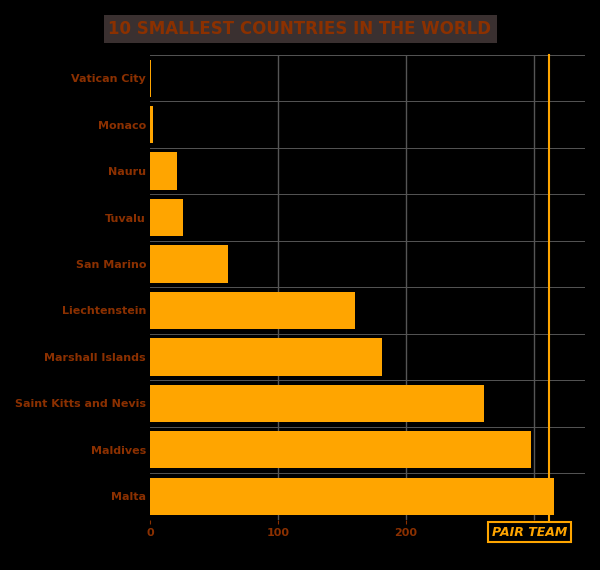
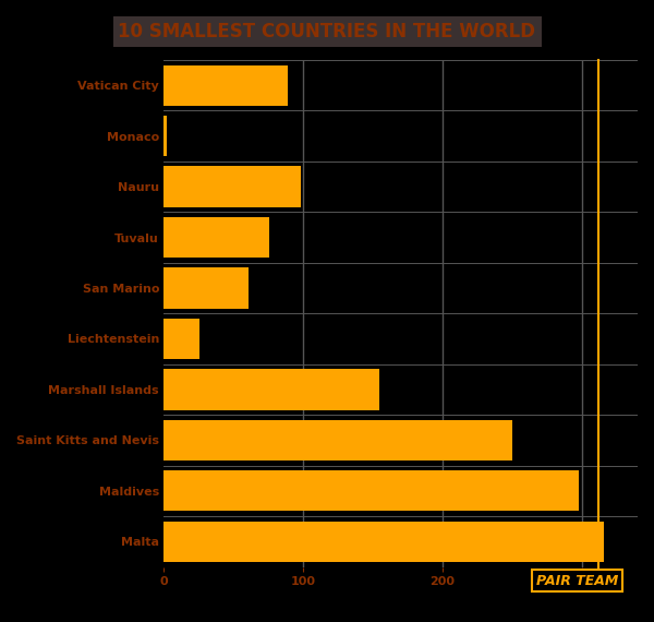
Vatican City: 0 -> 89
Nauru: 21 -> 98
Tuvalu: 26 -> 76
Liechtenstein: 160 -> 26
Marshall Islands: 181 -> 155
Saint Kitts and Nevis: 261 -> 250
